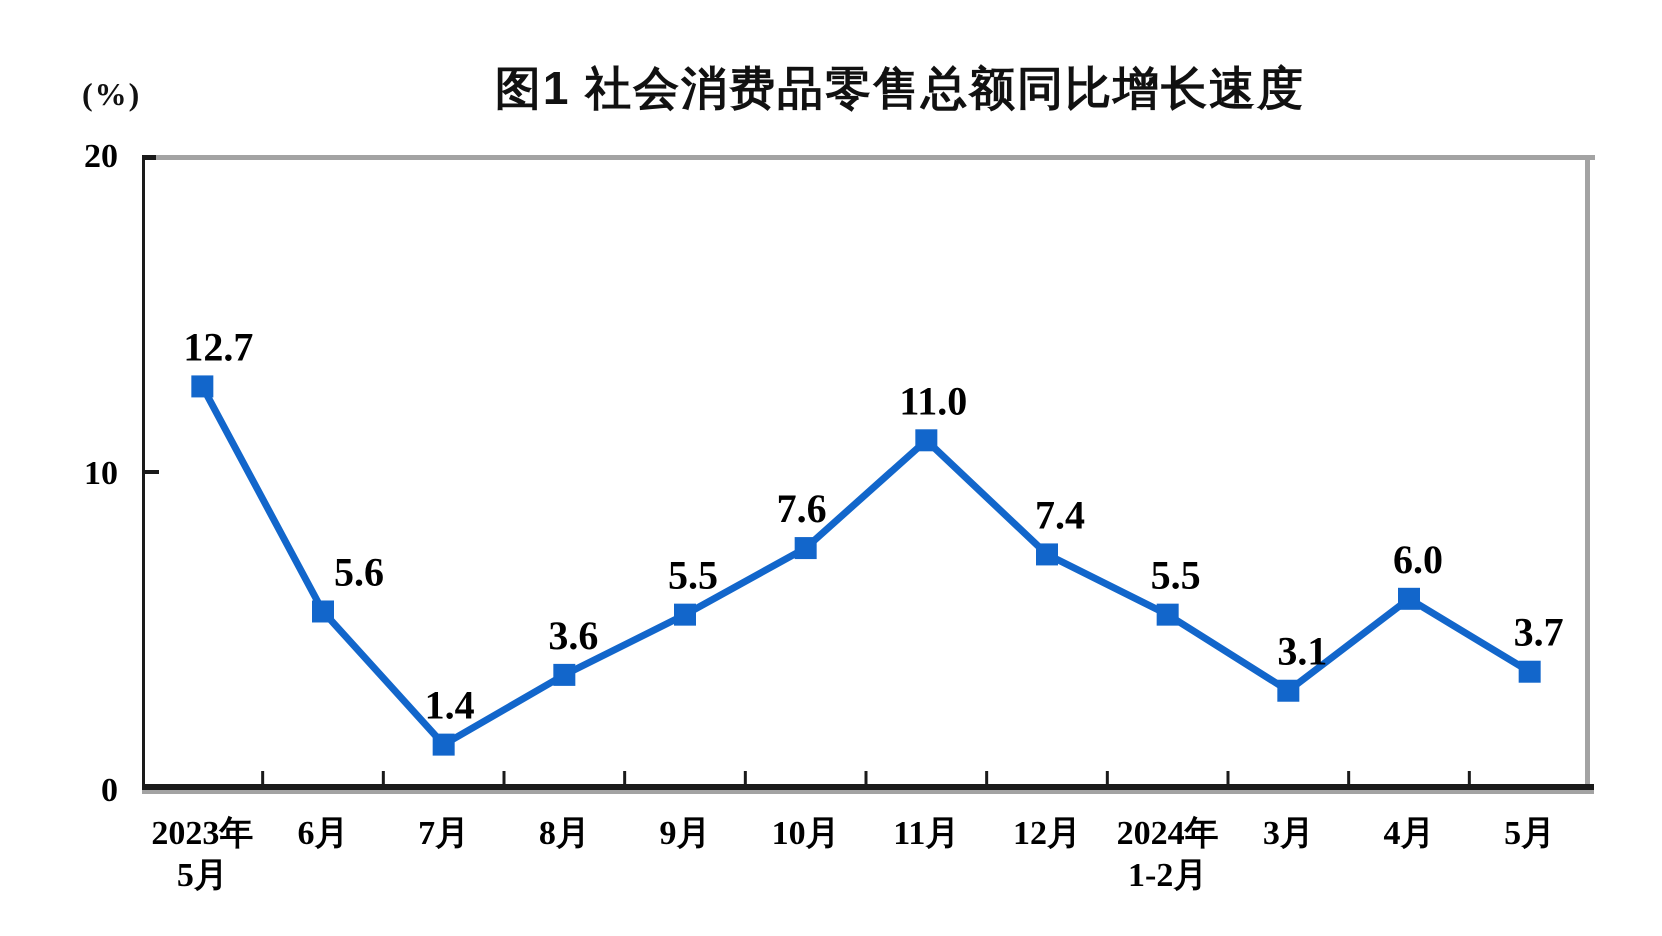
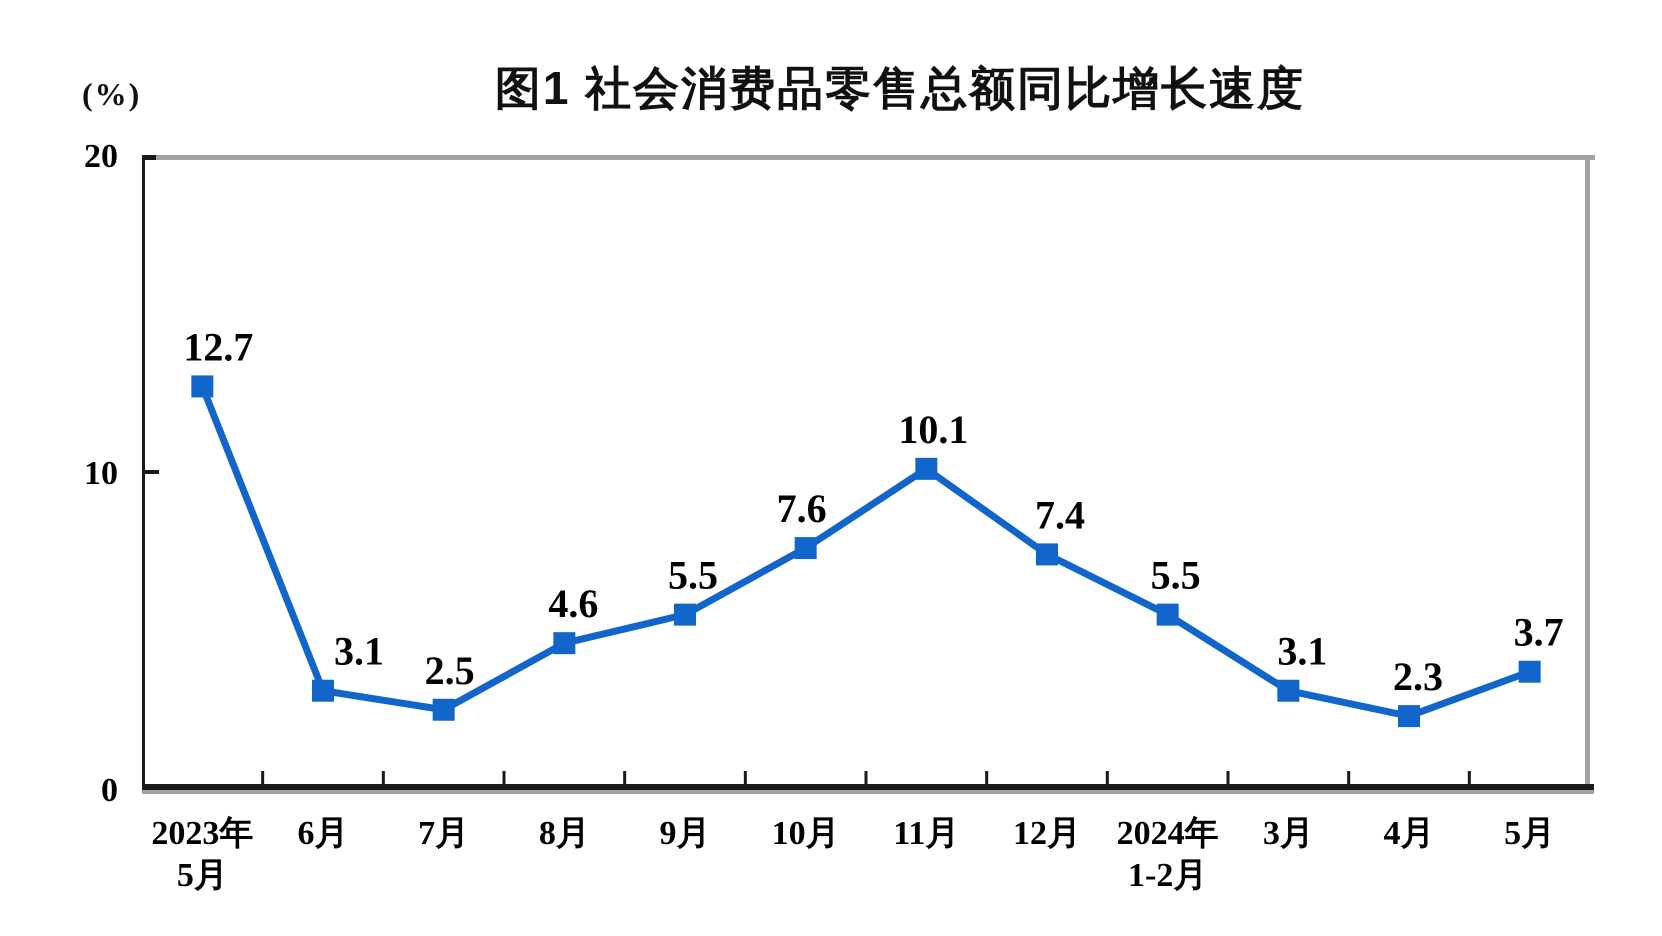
6月: 5.6 -> 3.1
7月: 1.4 -> 2.5
8月: 3.6 -> 4.6
11月: 11.0 -> 10.1
4月: 6.0 -> 2.3
